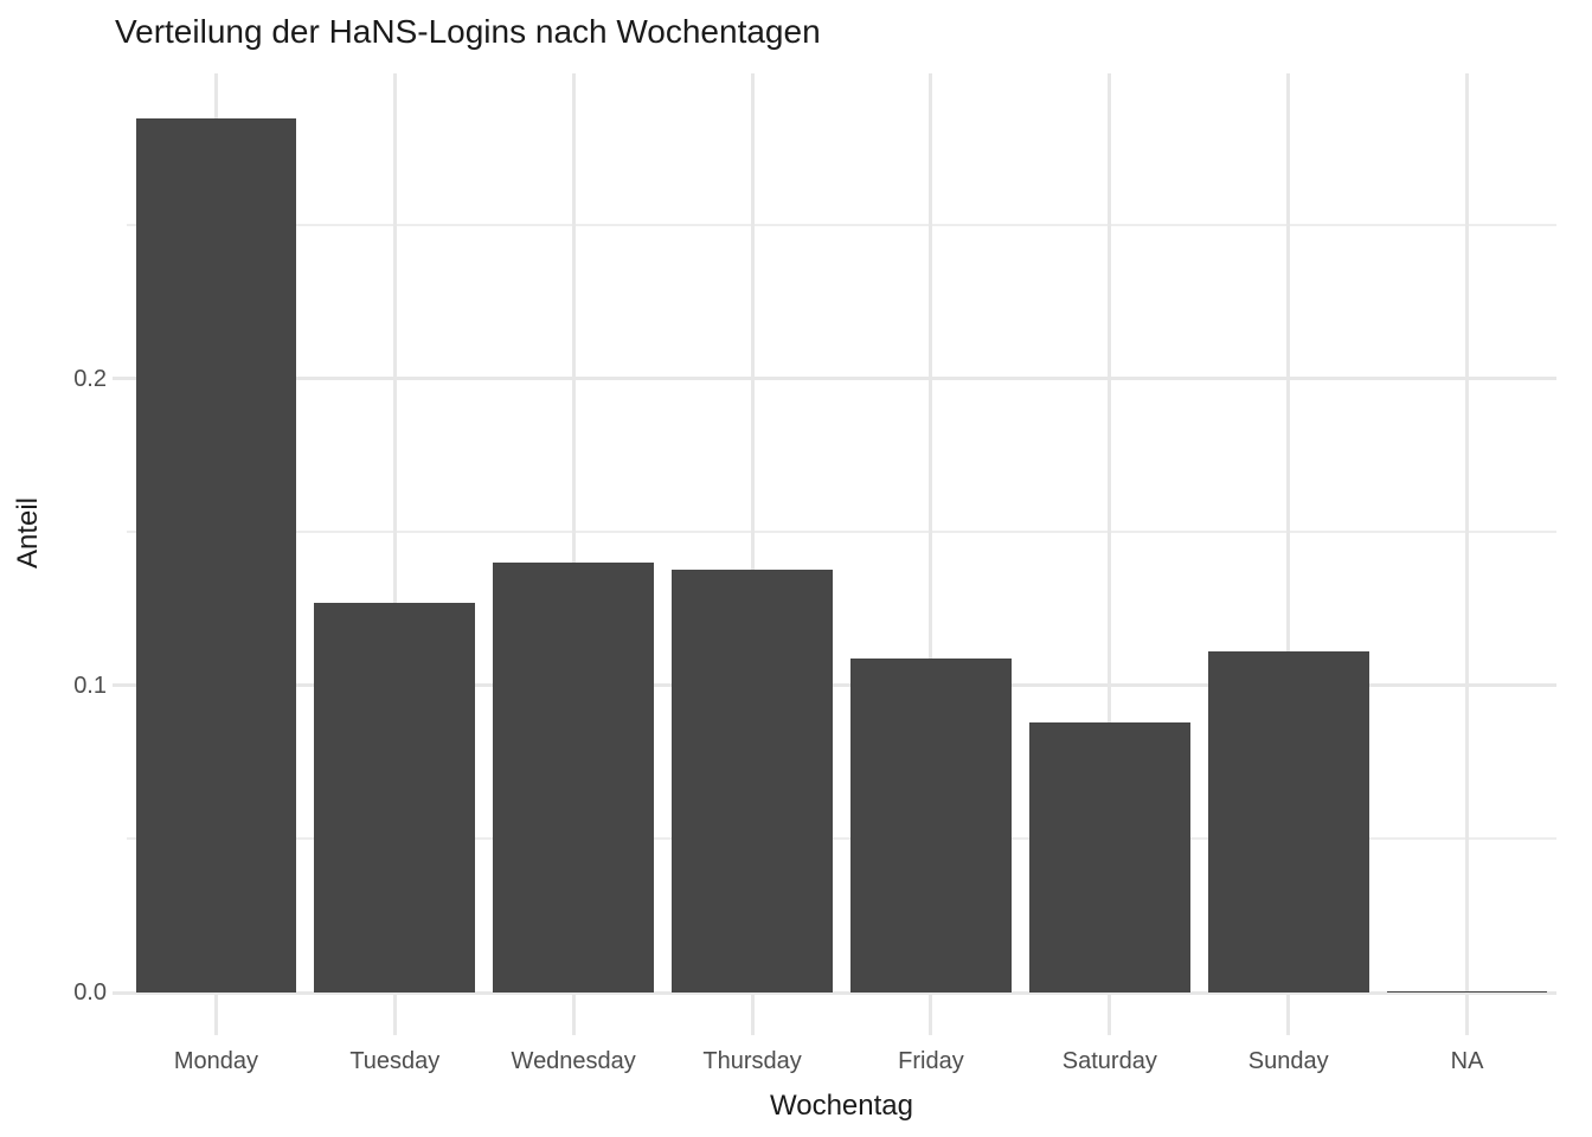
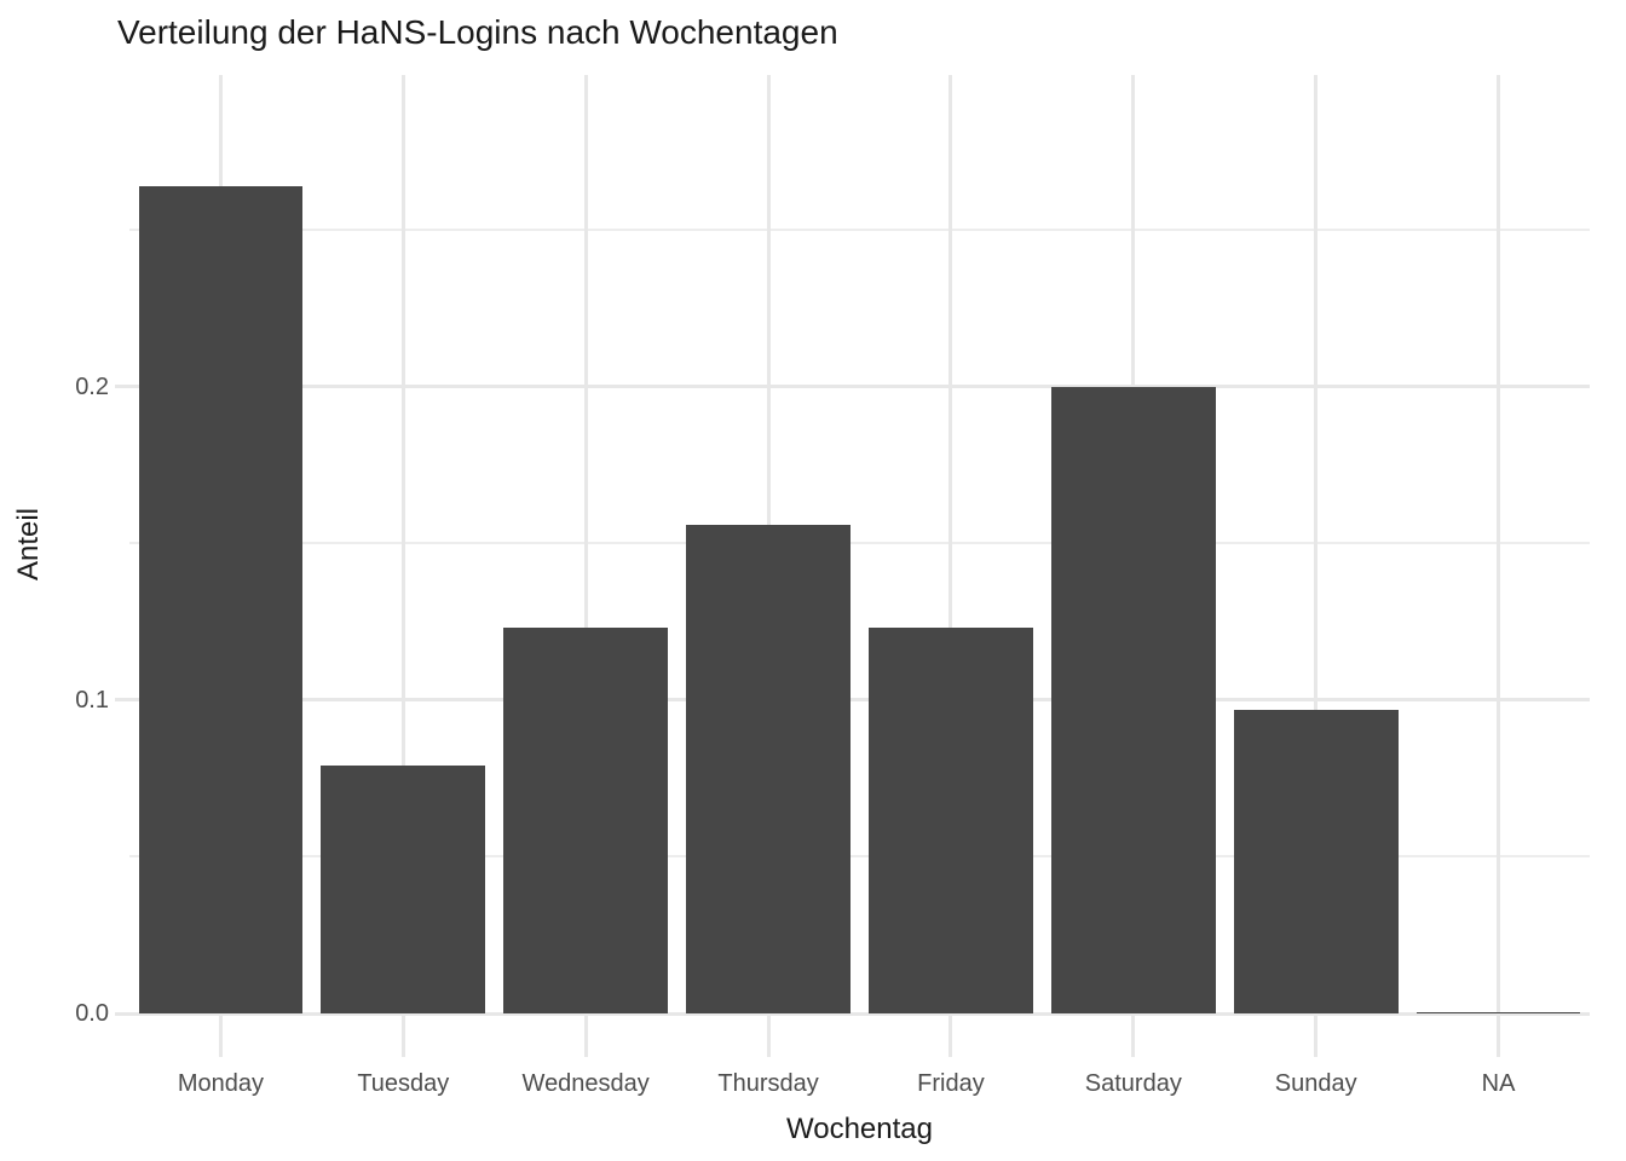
Monday: 0.285 -> 0.264
Tuesday: 0.127 -> 0.079
Wednesday: 0.140 -> 0.123
Thursday: 0.138 -> 0.156
Friday: 0.109 -> 0.123
Saturday: 0.088 -> 0.200
Sunday: 0.111 -> 0.097
